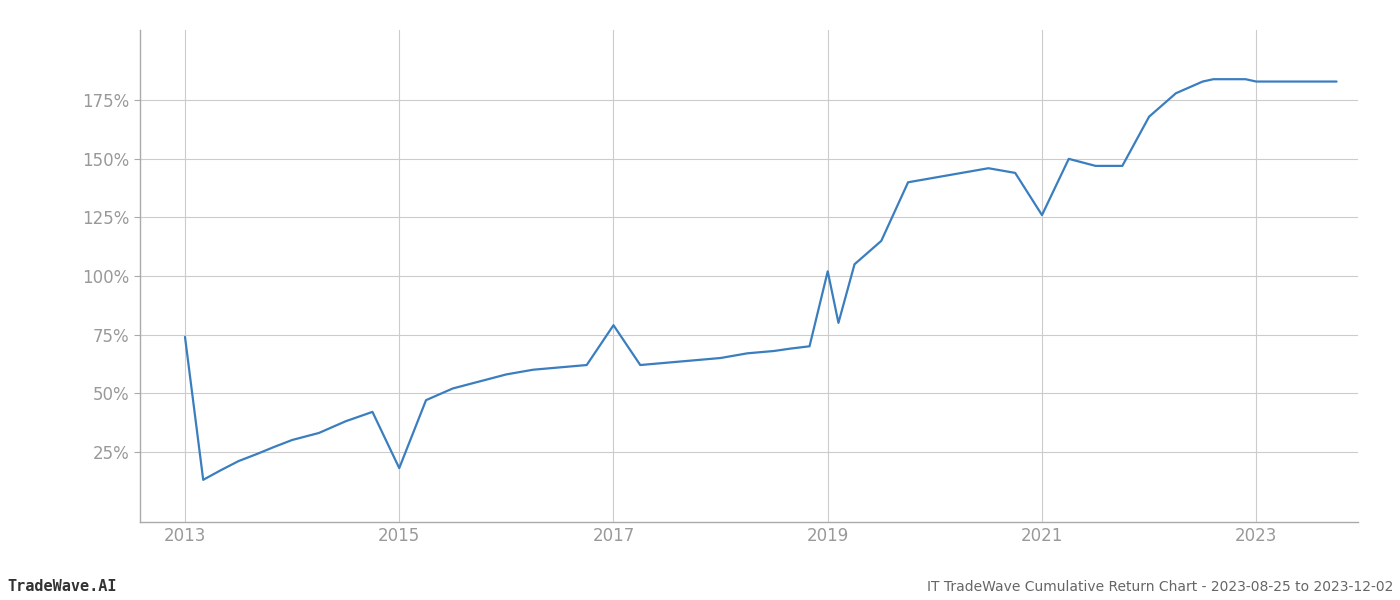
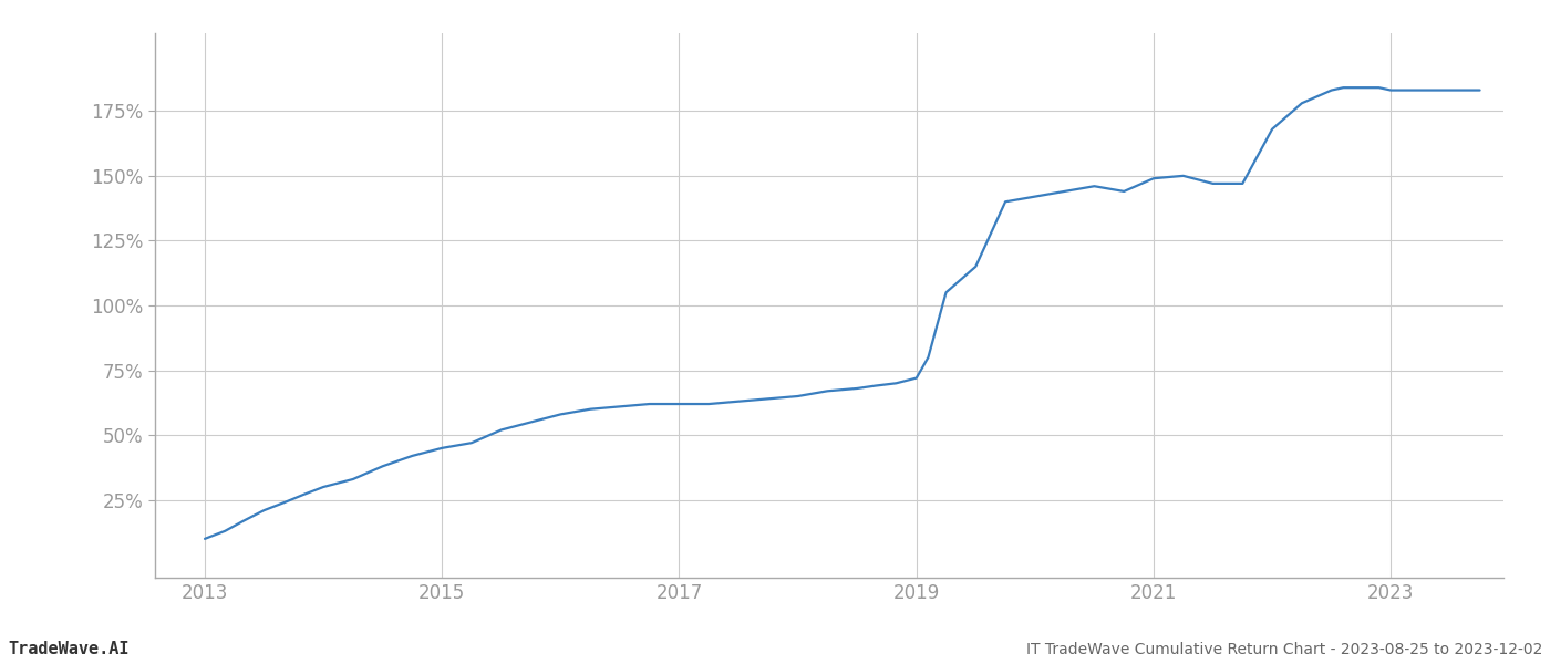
2013: 74% -> 10%
2015: 18% -> 45%
2017: 79% -> 62%
2019: 102% -> 72%
2021: 126% -> 149%
